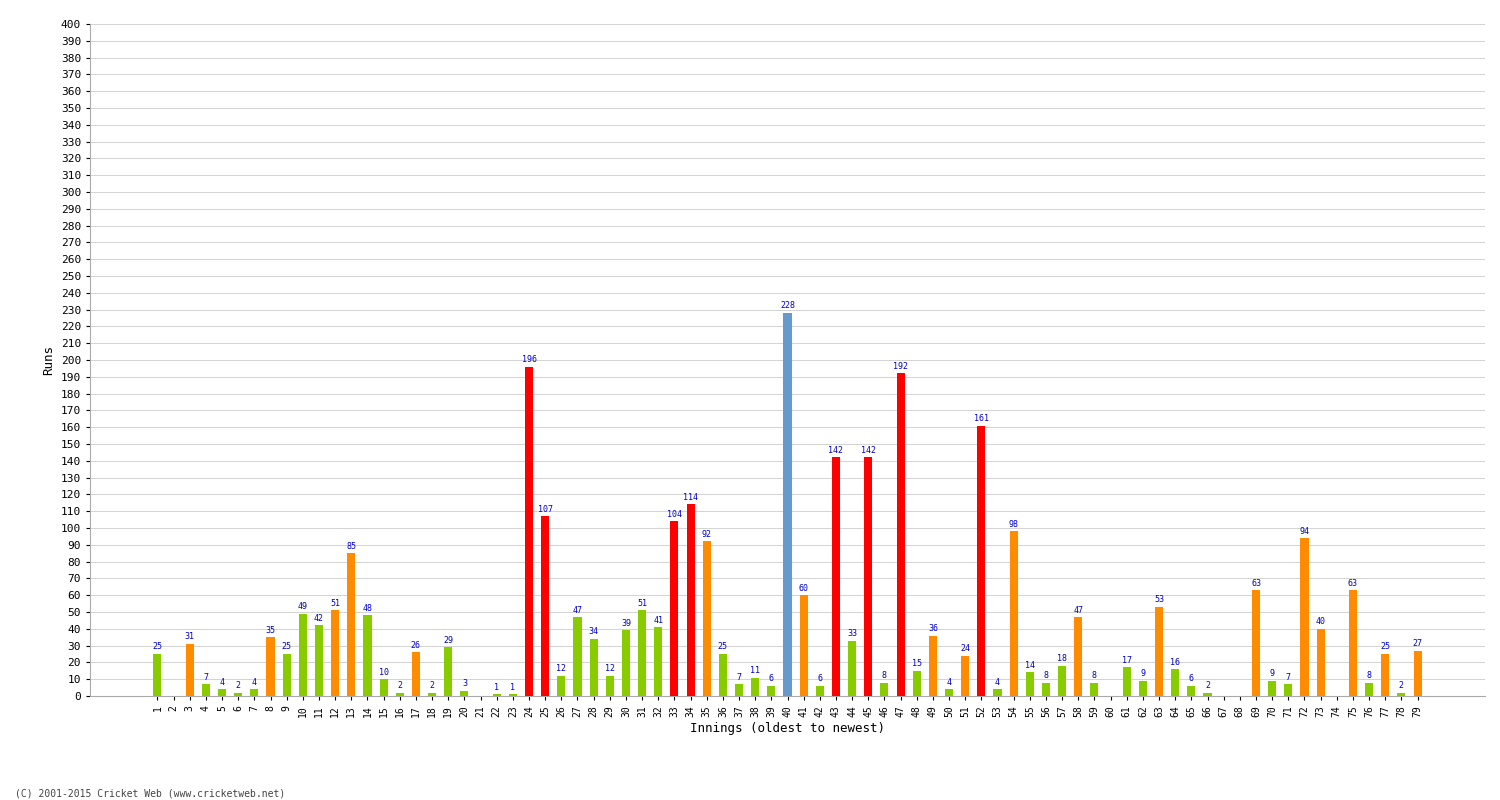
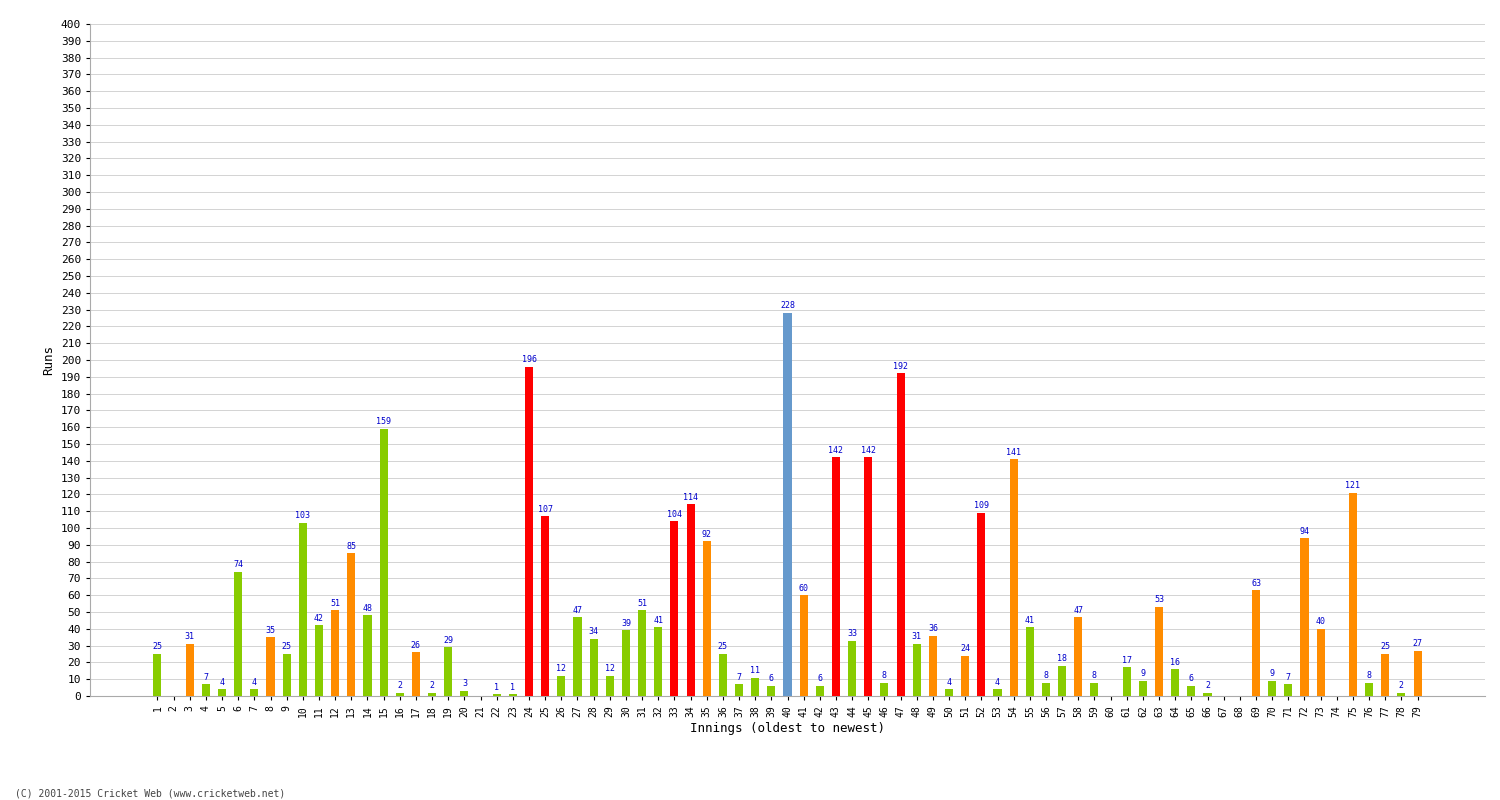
6: 2 -> 74
10: 49 -> 103
15: 10 -> 159
48: 15 -> 31
52: 161 -> 109
54: 98 -> 141
55: 14 -> 41
75: 63 -> 121
